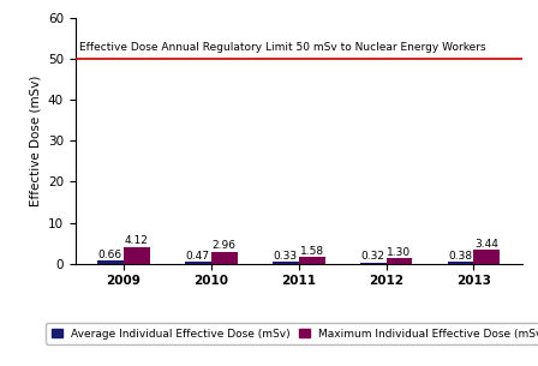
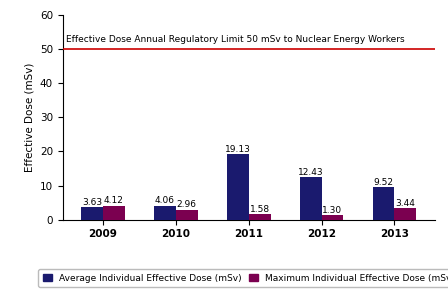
Average Individual Effective Dose (mSv)/2009: 0.66 -> 3.63
Average Individual Effective Dose (mSv)/2010: 0.47 -> 4.06
Average Individual Effective Dose (mSv)/2011: 0.33 -> 19.13
Average Individual Effective Dose (mSv)/2012: 0.32 -> 12.43
Average Individual Effective Dose (mSv)/2013: 0.38 -> 9.52
